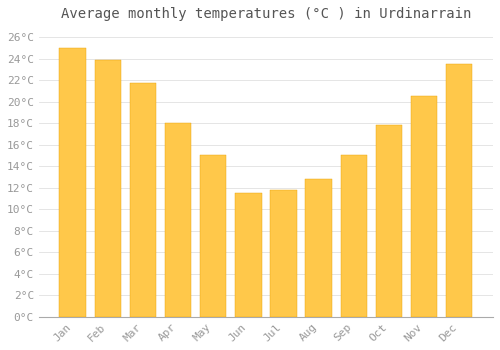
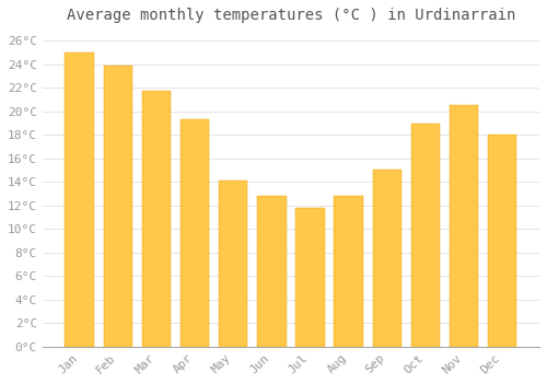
Apr: 18.0°C -> 19.3°C
May: 15.0°C -> 14.1°C
Jun: 11.5°C -> 12.8°C
Oct: 17.8°C -> 18.9°C
Dec: 23.5°C -> 18.0°C
